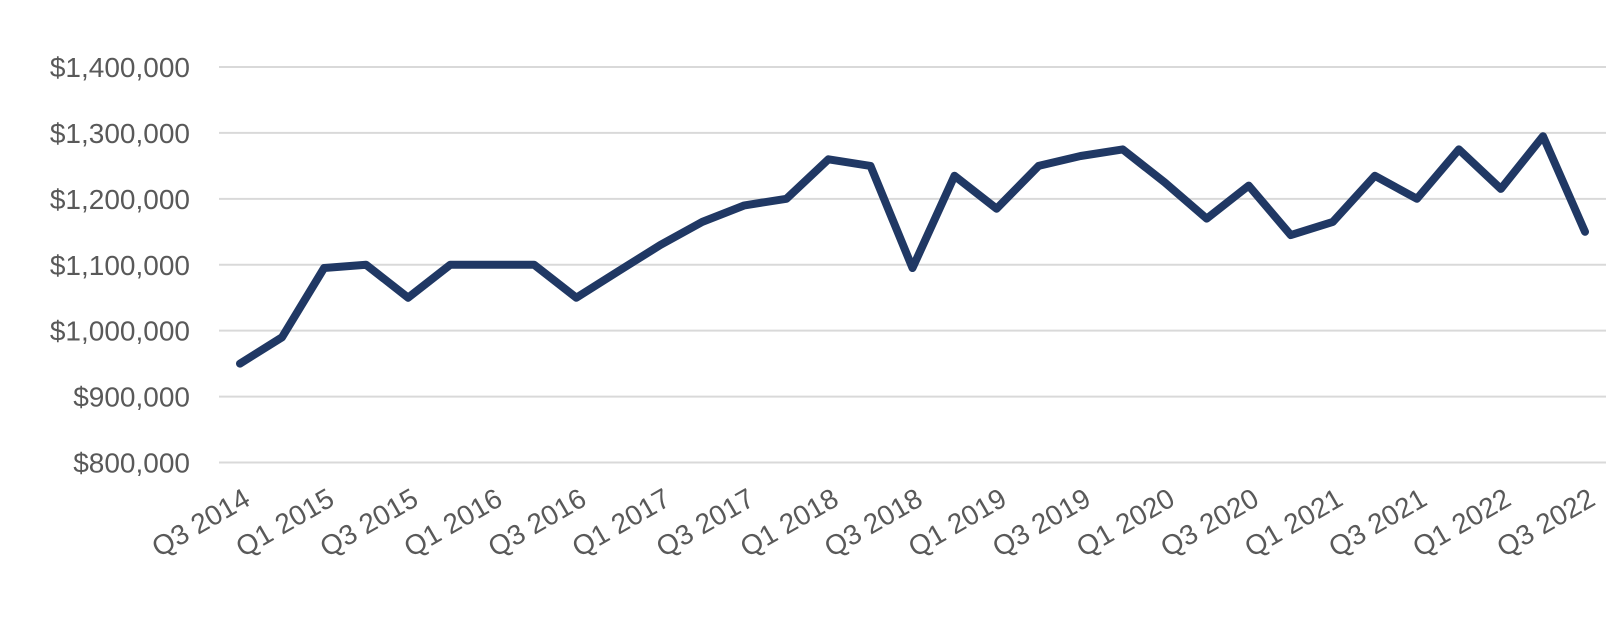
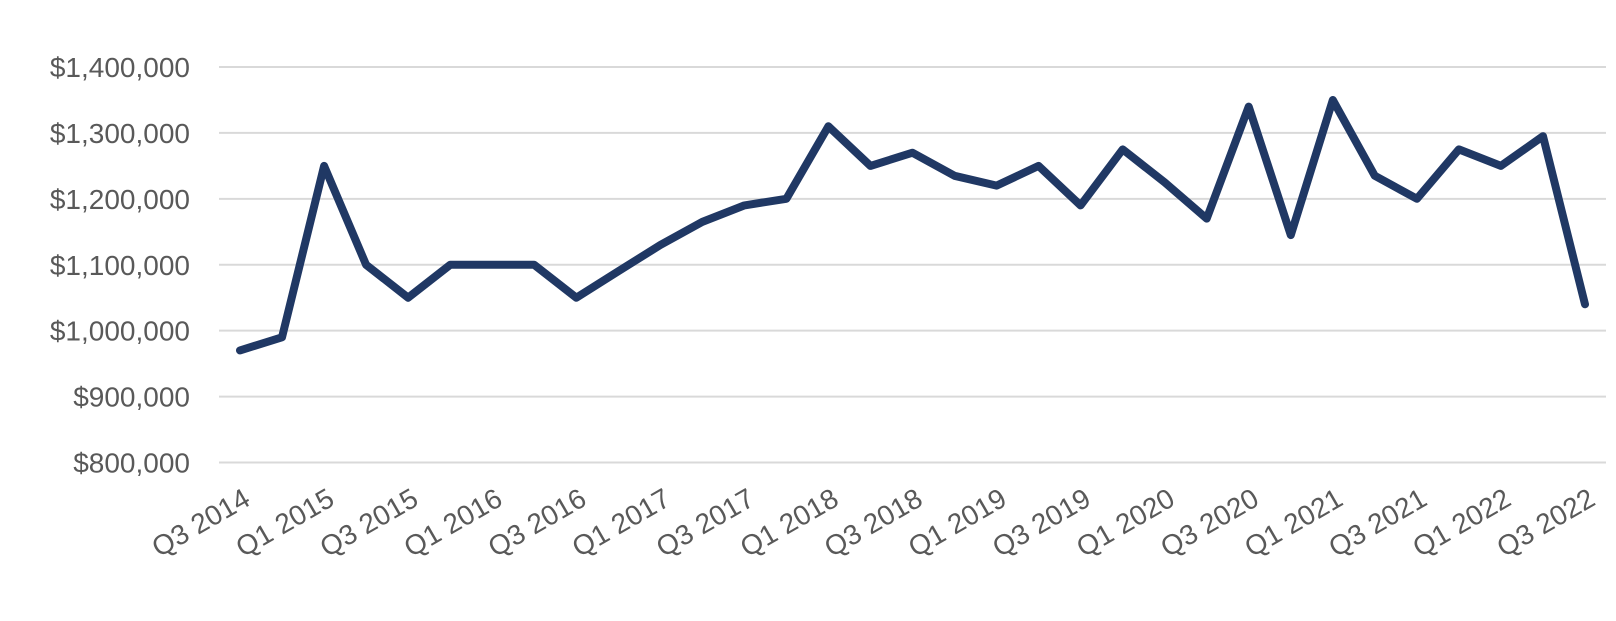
Q3 2014: $950000 -> $970000
Q1 2015: $1100000 -> $1250000
Q1 2018: $1260000 -> $1310000
Q3 2018: $1100000 -> $1270000
Q1 2019: $1180000 -> $1220000
Q3 2019: $1260000 -> $1190000
Q3 2020: $1220000 -> $1340000
Q1 2021: $1160000 -> $1350000
Q1 2022: $1220000 -> $1250000
Q3 2022: $1150000 -> $1040000
